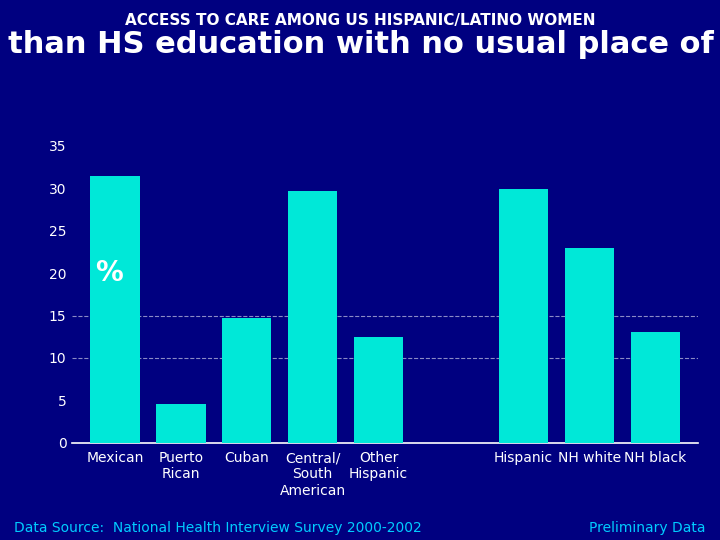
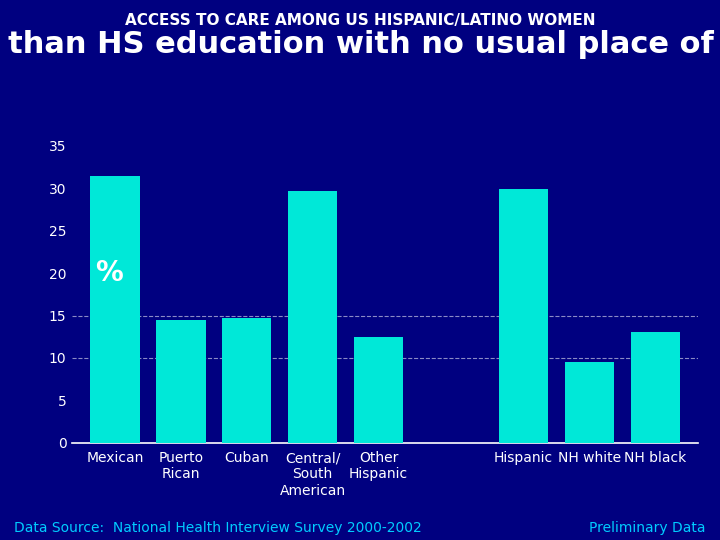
Puerto Rican: 4.6 -> 14.5
NH white: 23.0 -> 9.5
